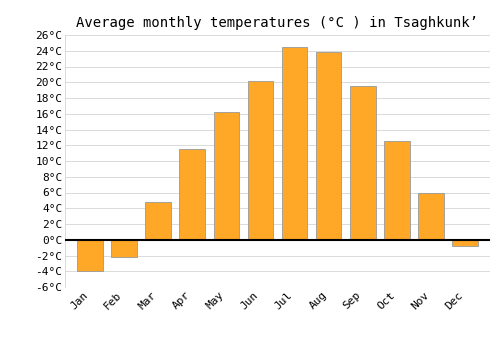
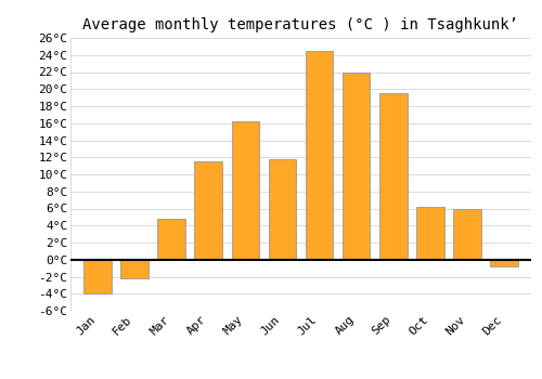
Jun: 20.2°C -> 11.8°C
Aug: 23.8°C -> 22.0°C
Oct: 12.5°C -> 6.2°C
